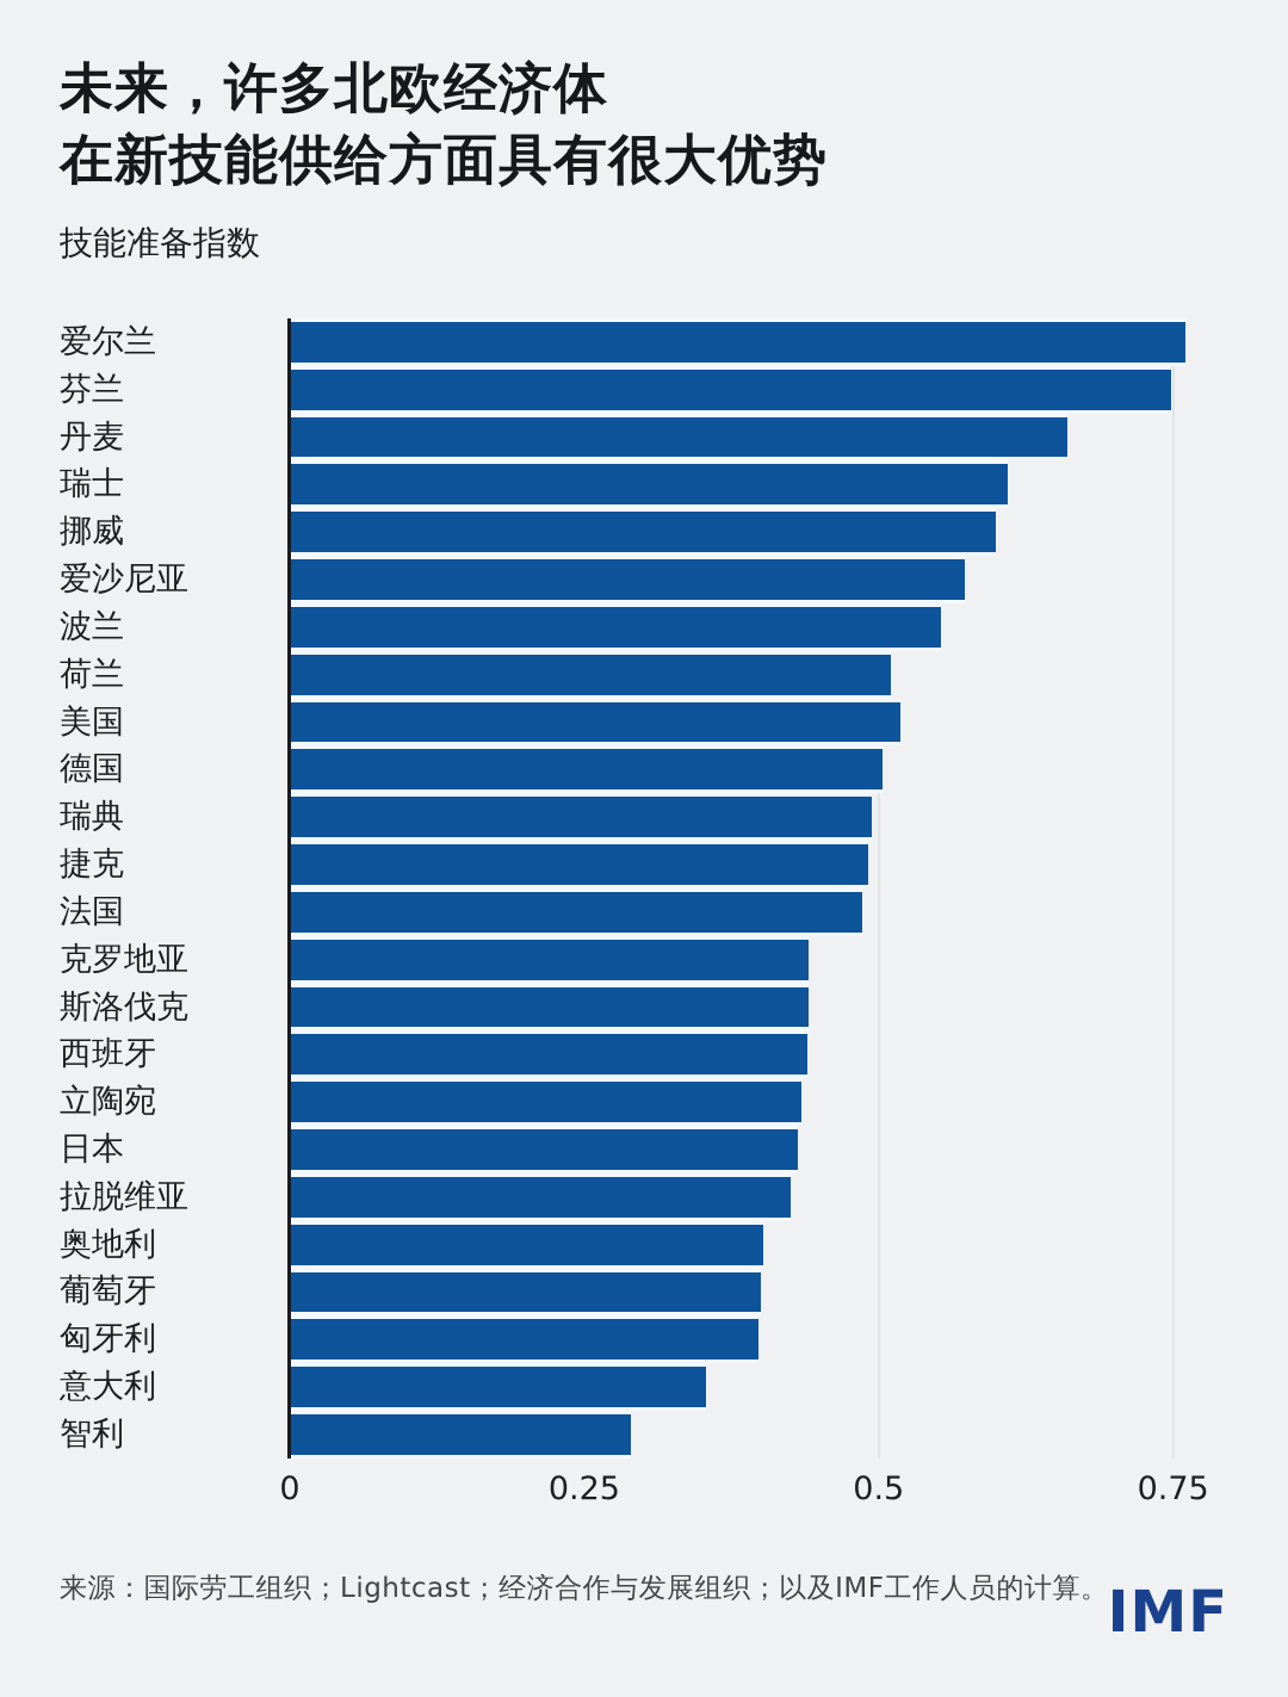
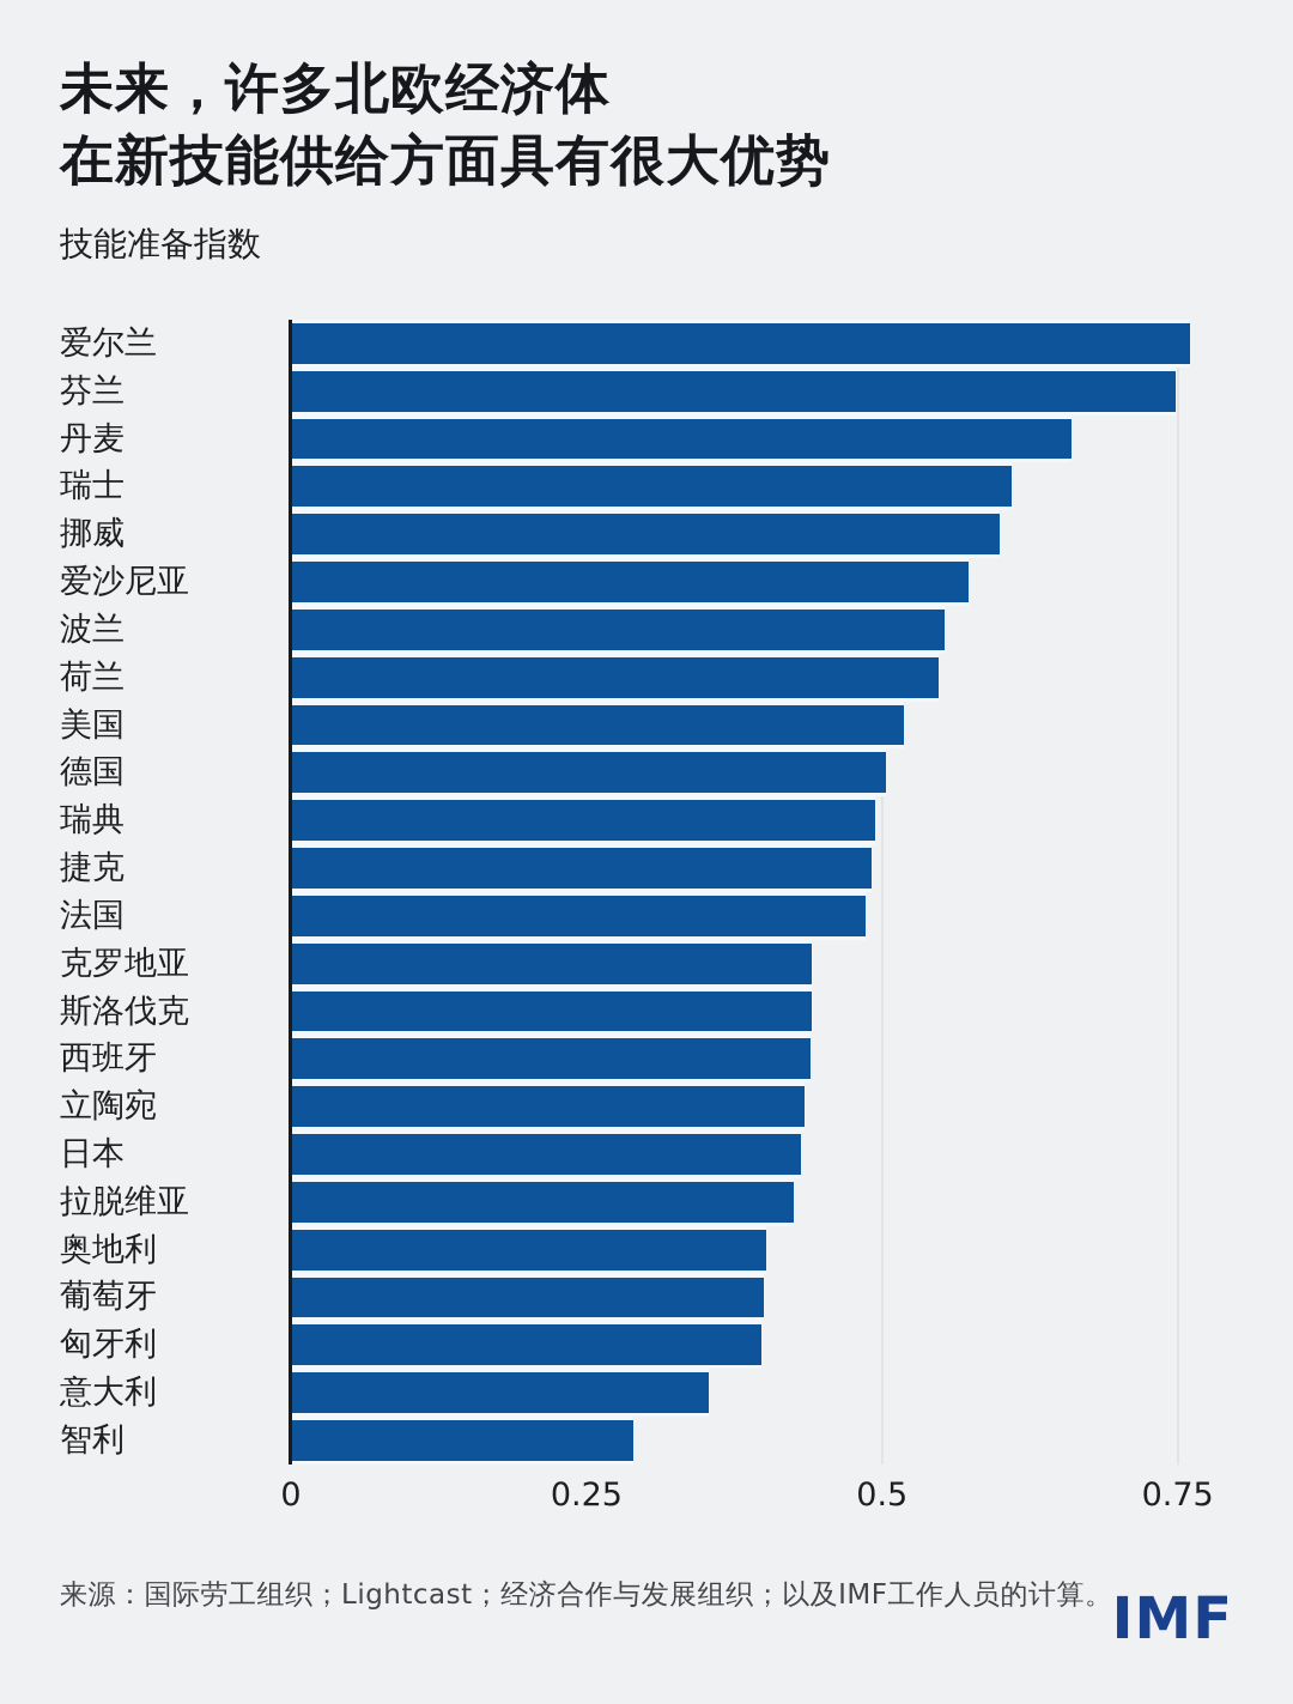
荷兰: 0.51 -> 0.55
